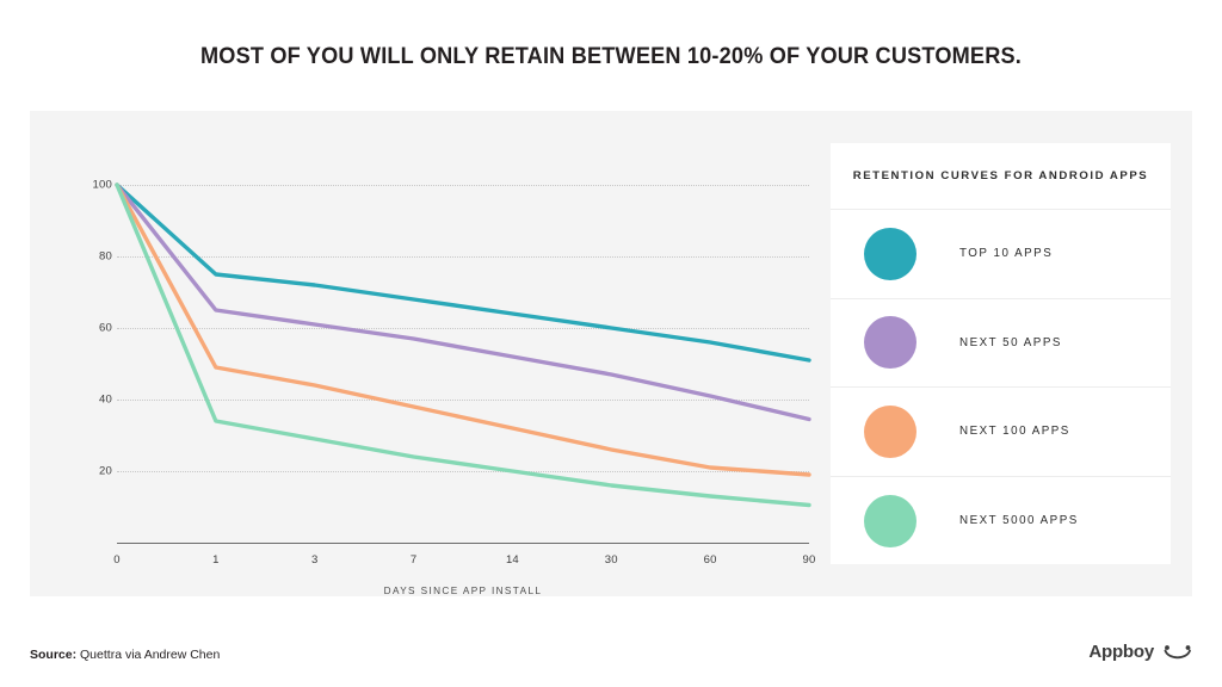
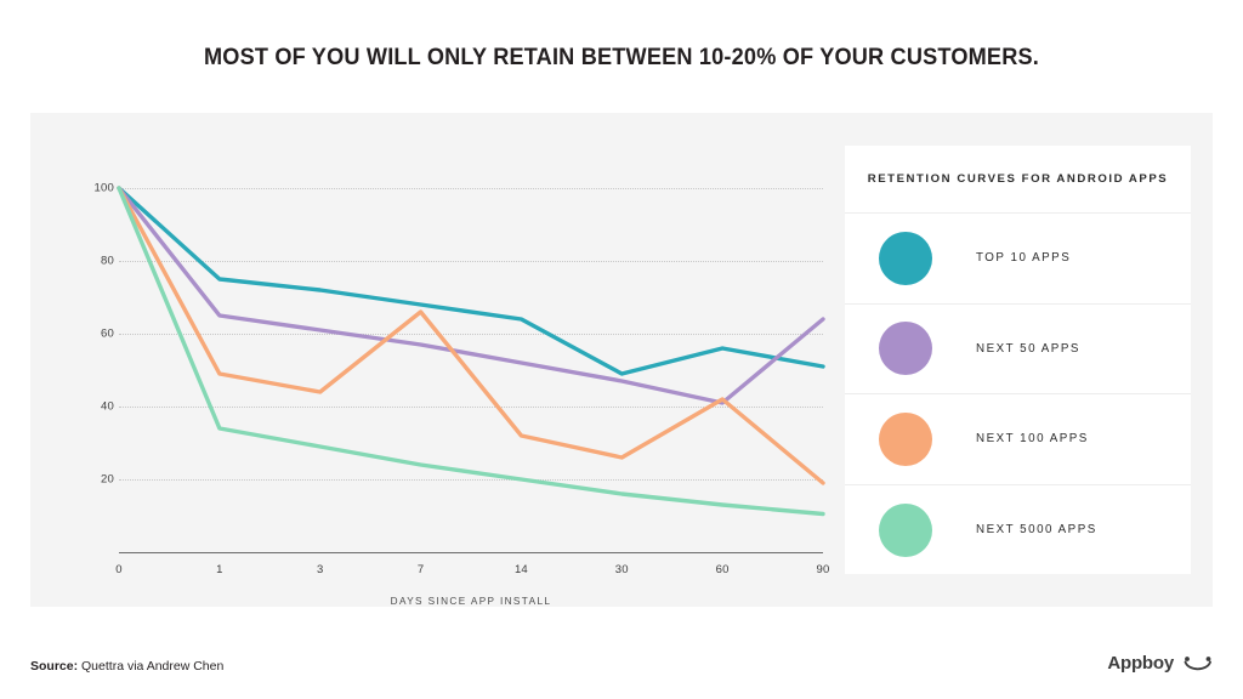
NEXT 100 APPS/7: 38 -> 66
TOP 10 APPS/30: 60 -> 49
NEXT 100 APPS/60: 21 -> 42
NEXT 50 APPS/90: 34 -> 64
